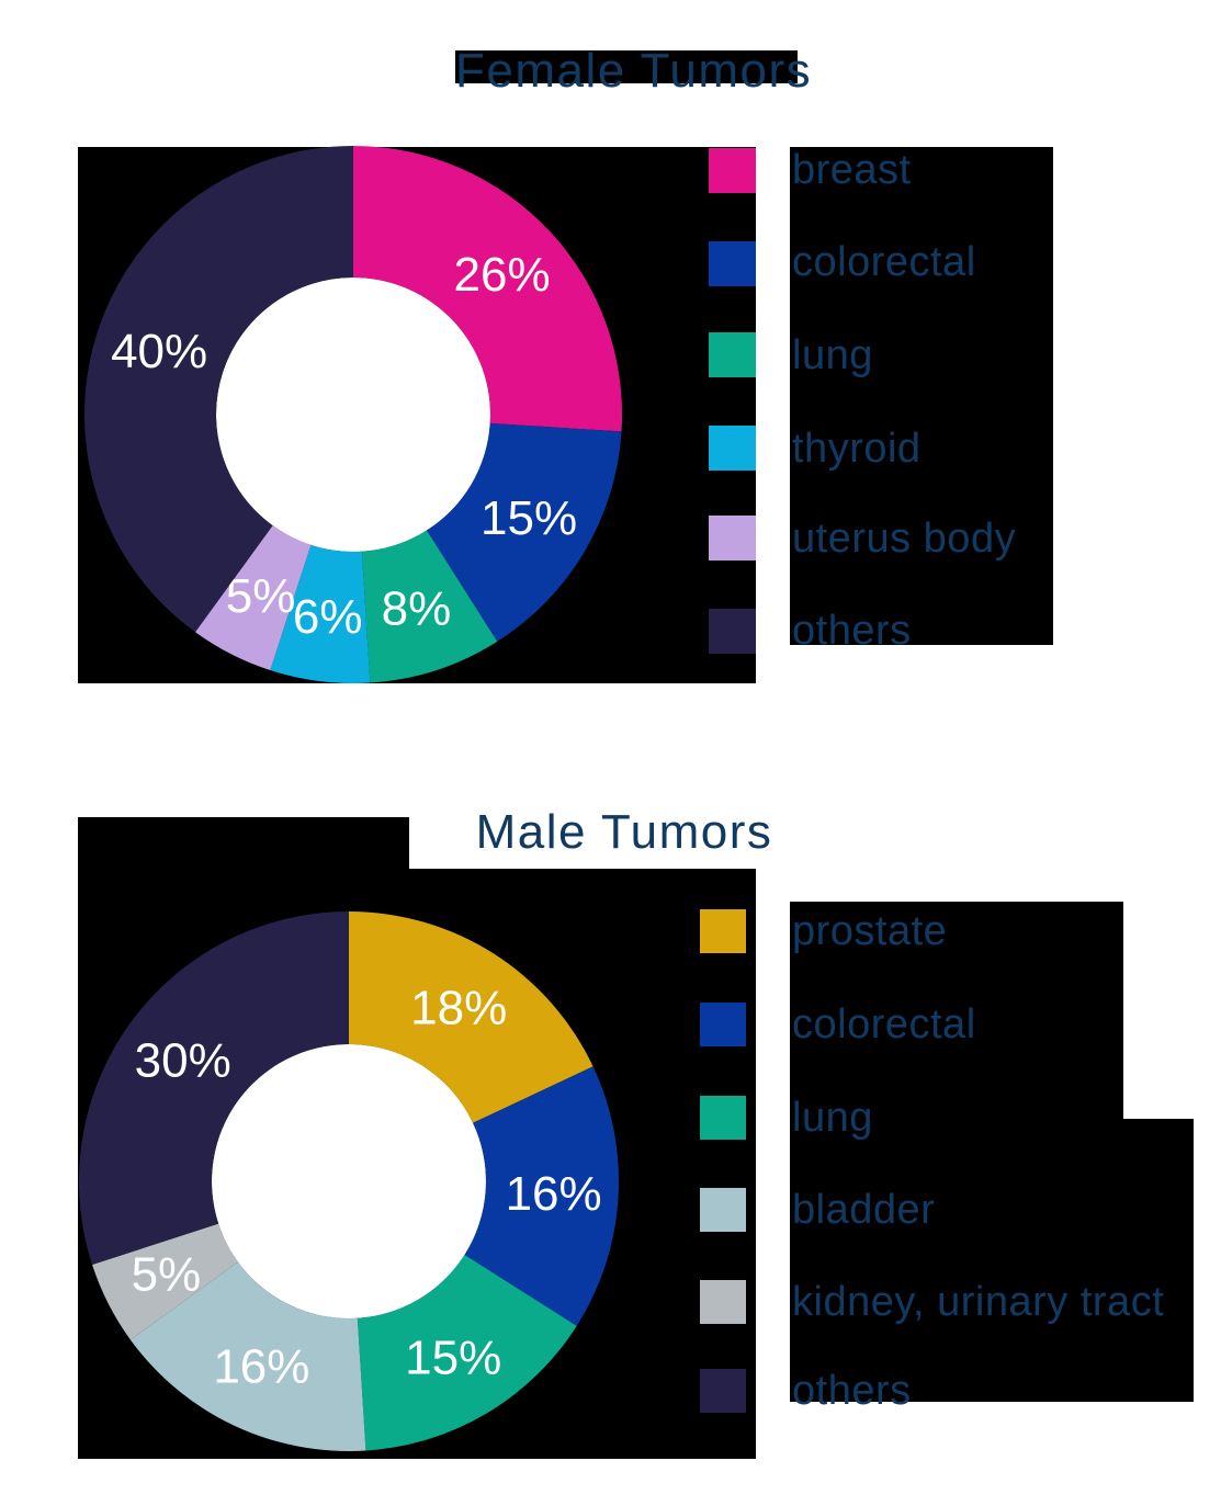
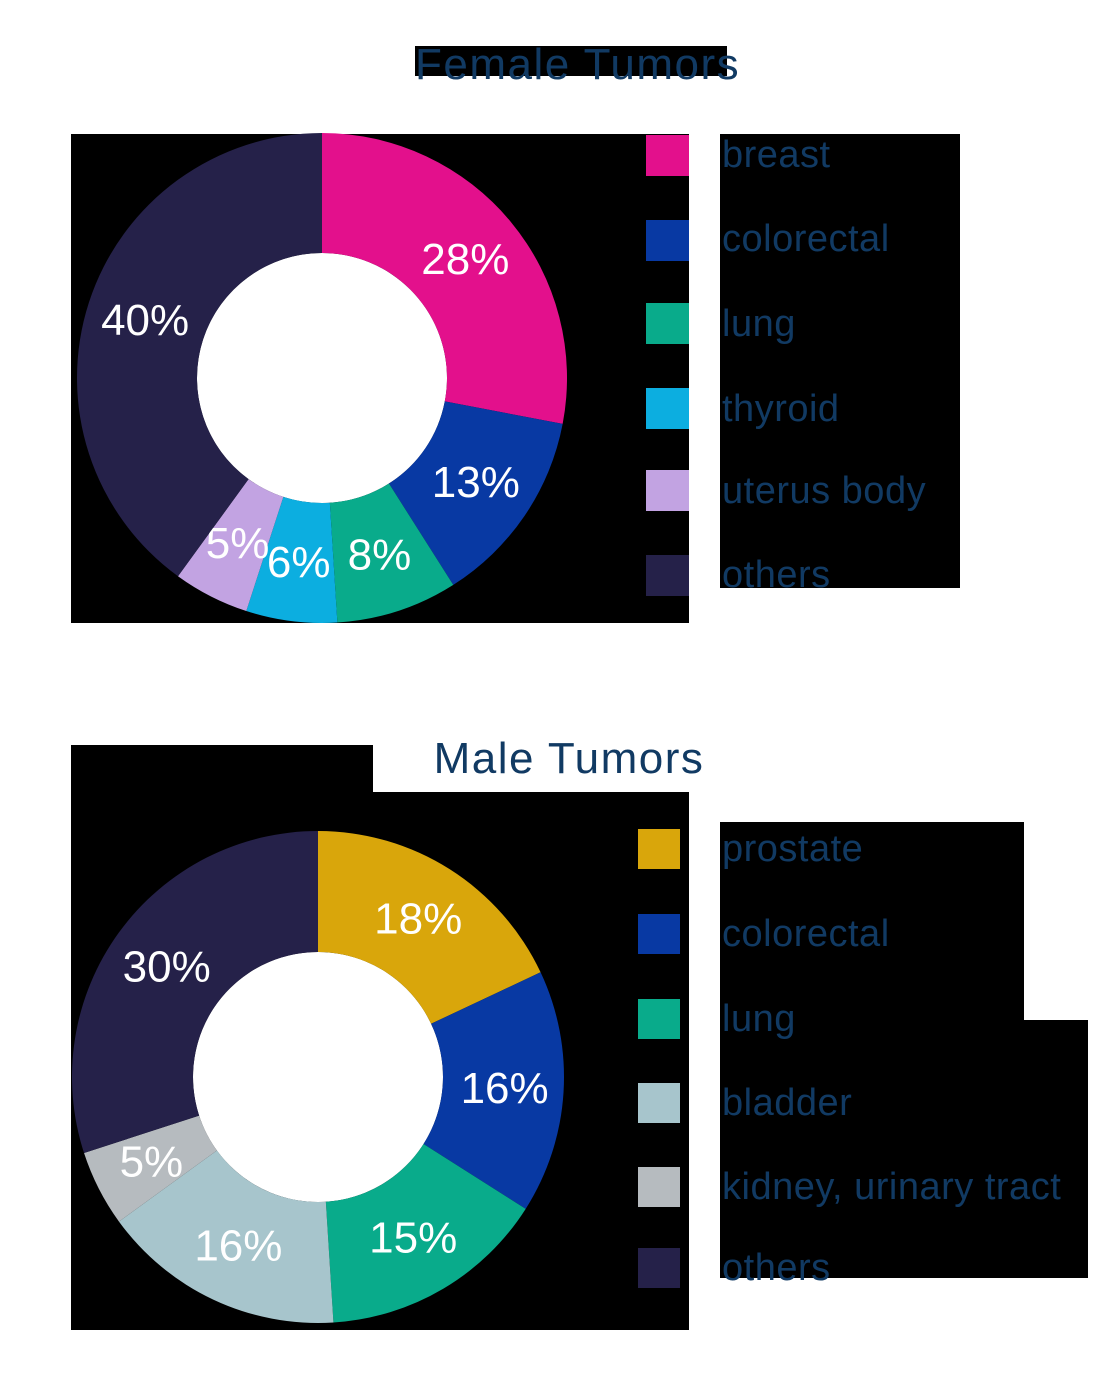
Female Tumors/breast: 26% -> 28%
Female Tumors/colorectal: 15% -> 13%
